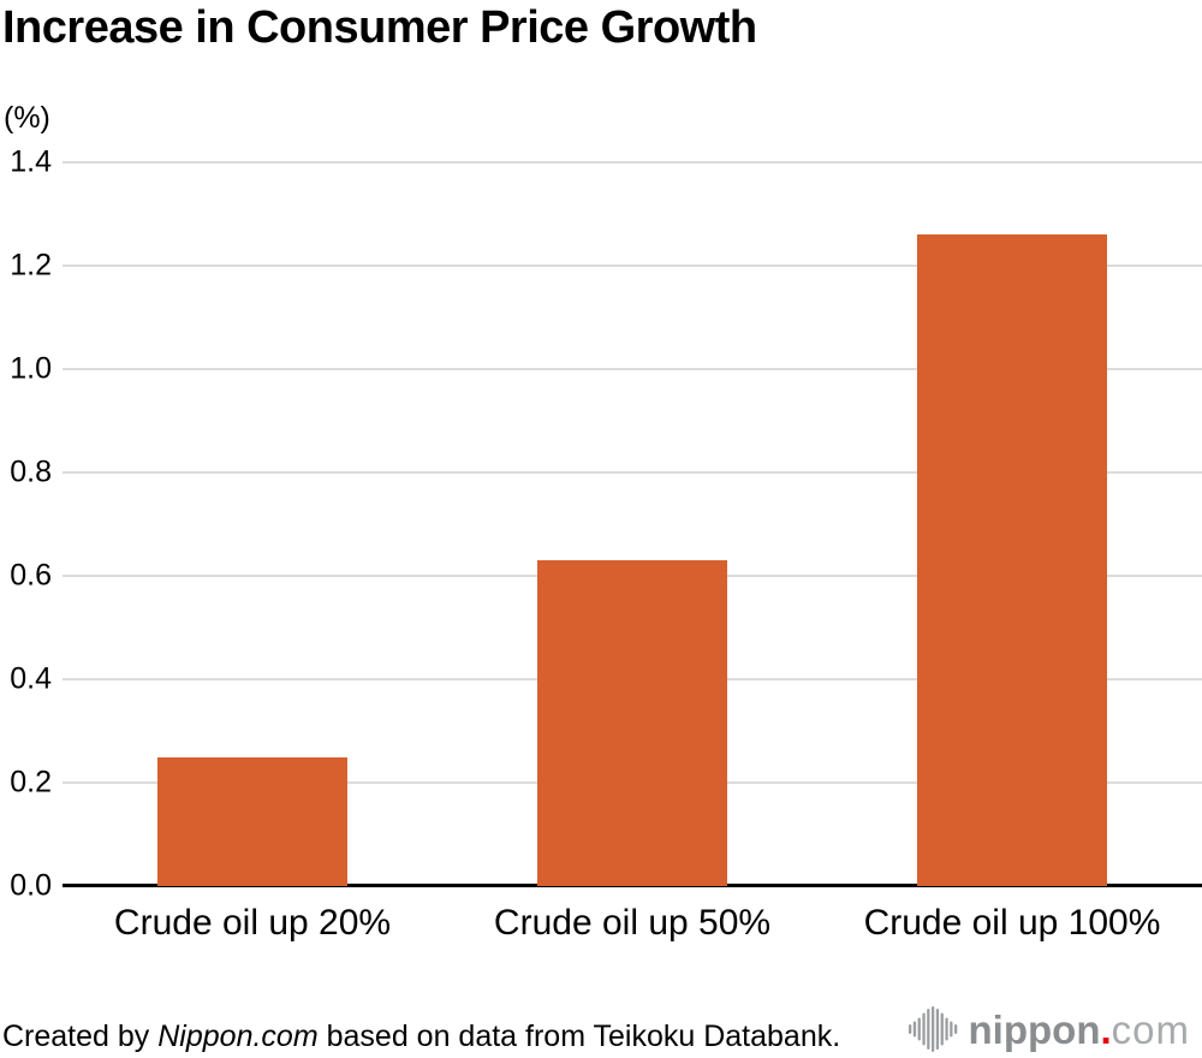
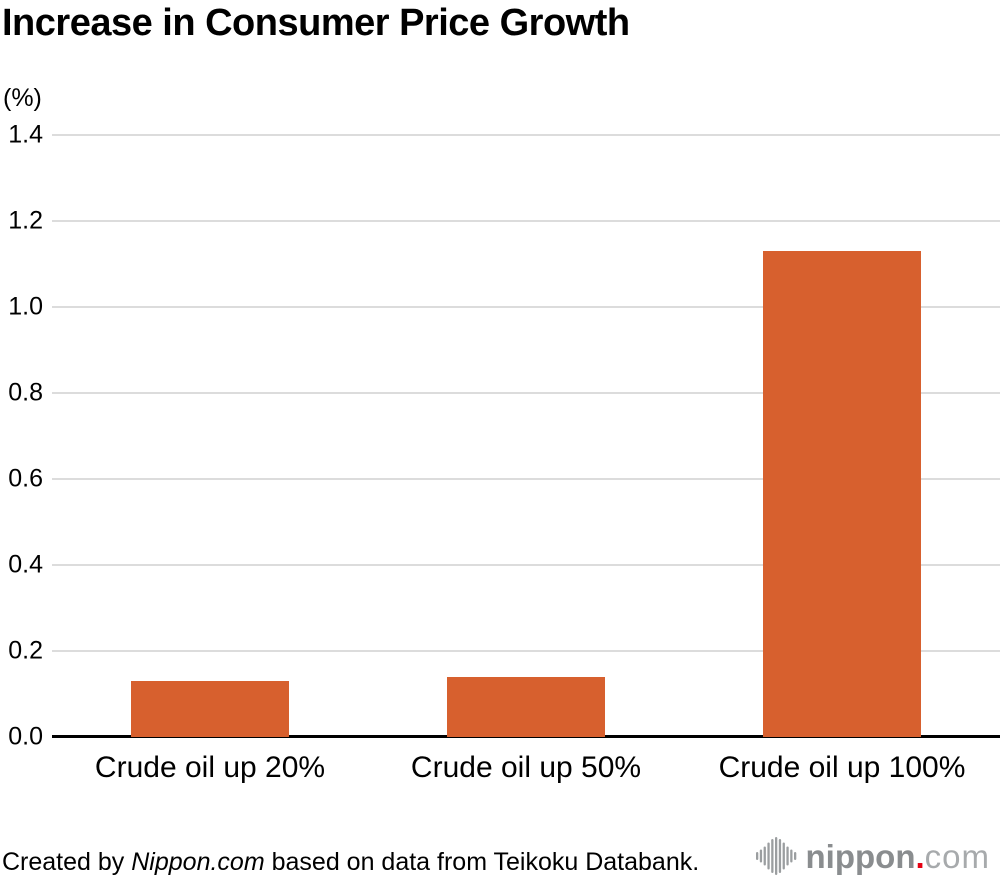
Crude oil up 20%: 0.25 -> 0.13
Crude oil up 50%: 0.63 -> 0.14
Crude oil up 100%: 1.26 -> 1.13
